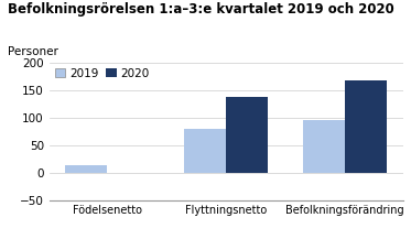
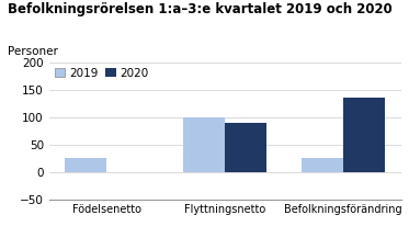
2019/Födelsenetto: 13 -> 25
2019/Flyttningsnetto: 80 -> 100
2020/Flyttningsnetto: 138 -> 90
2019/Befolkningsförändring: 95 -> 25
2020/Befolkningsförändring: 168 -> 135
